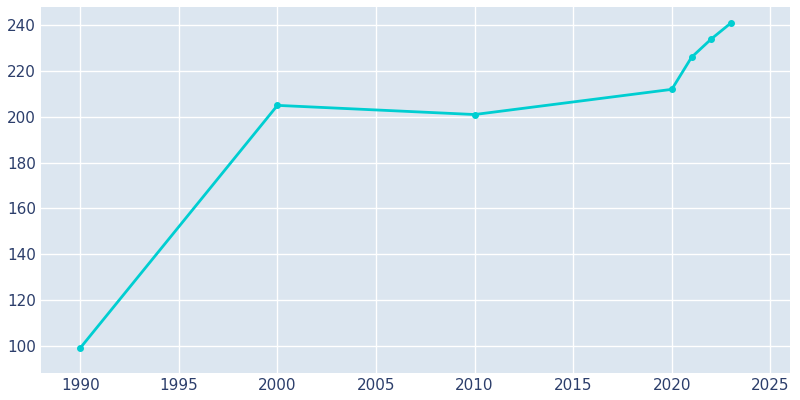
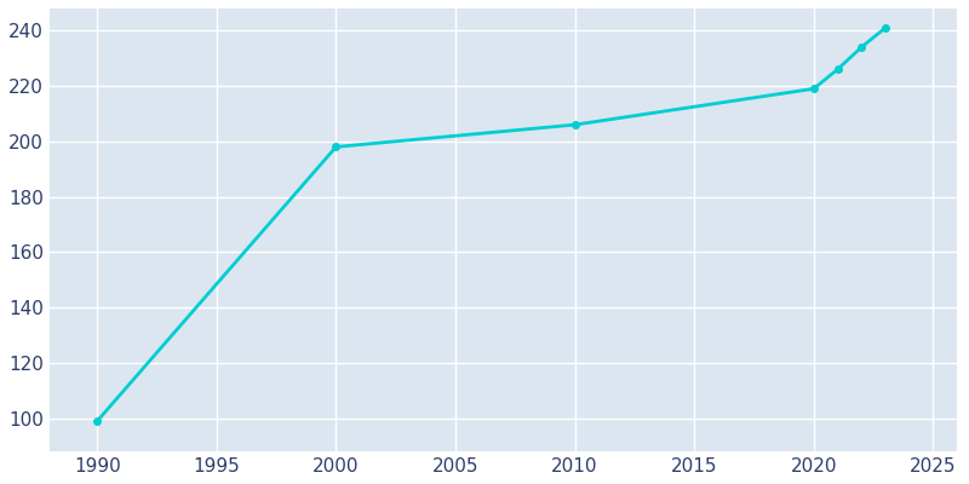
2000: 205 -> 198
2010: 201 -> 206
2020: 212 -> 219
